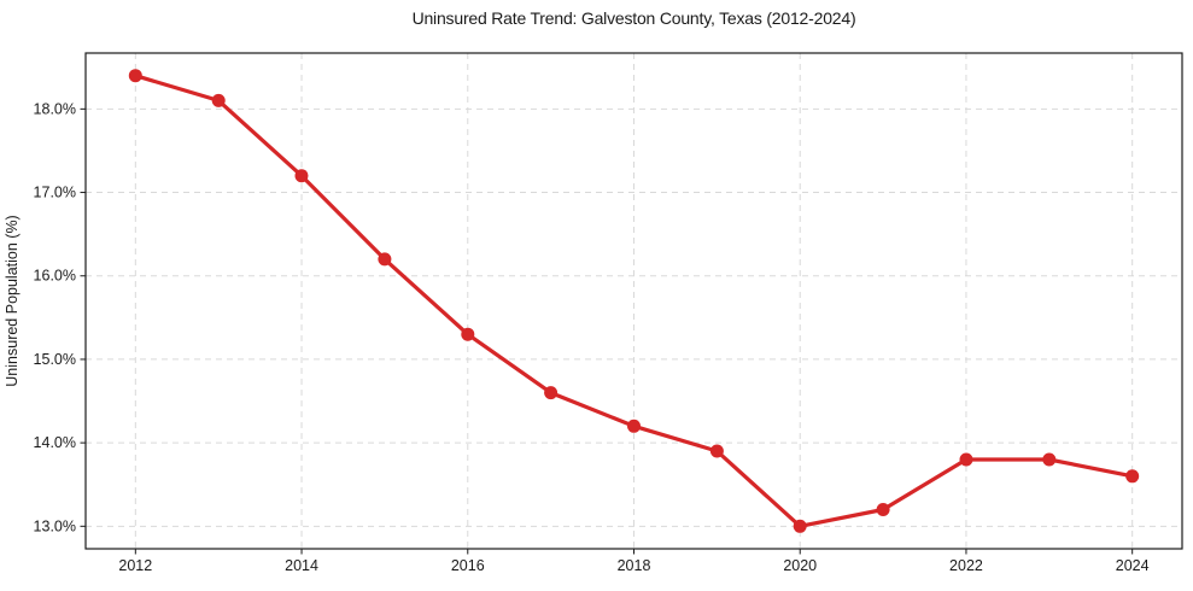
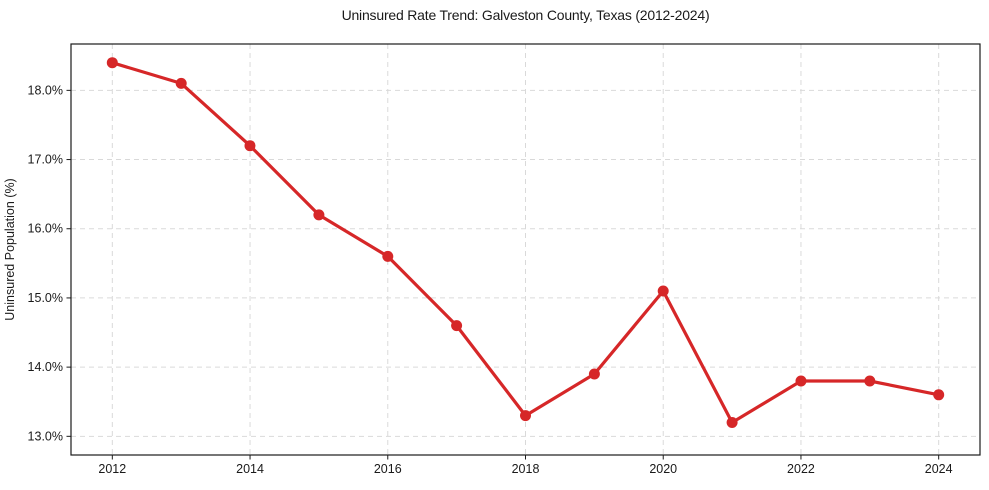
2016: 15.3% -> 15.6%
2018: 14.2% -> 13.3%
2020: 13.0% -> 15.1%
